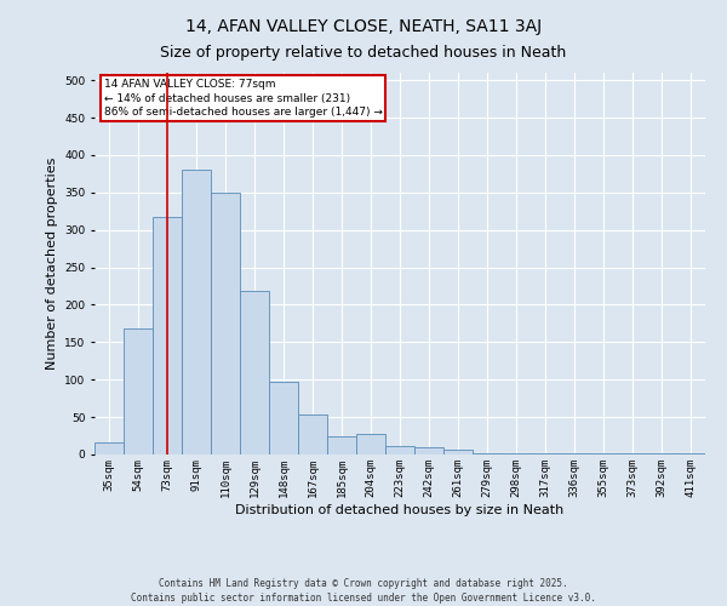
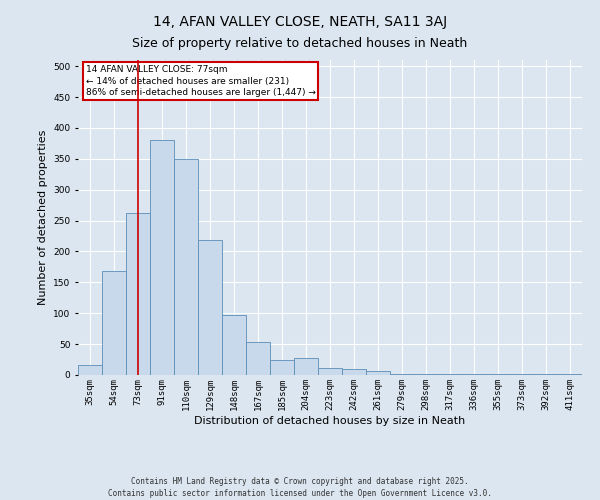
73sqm: 317 -> 262
